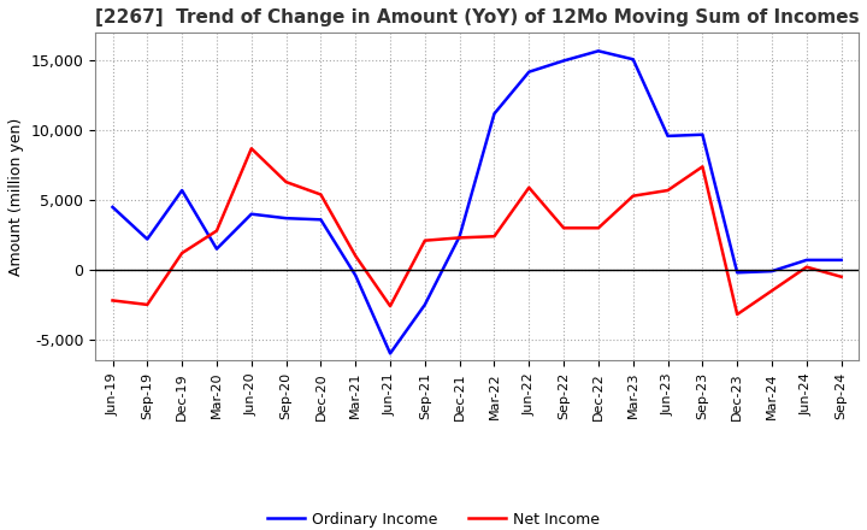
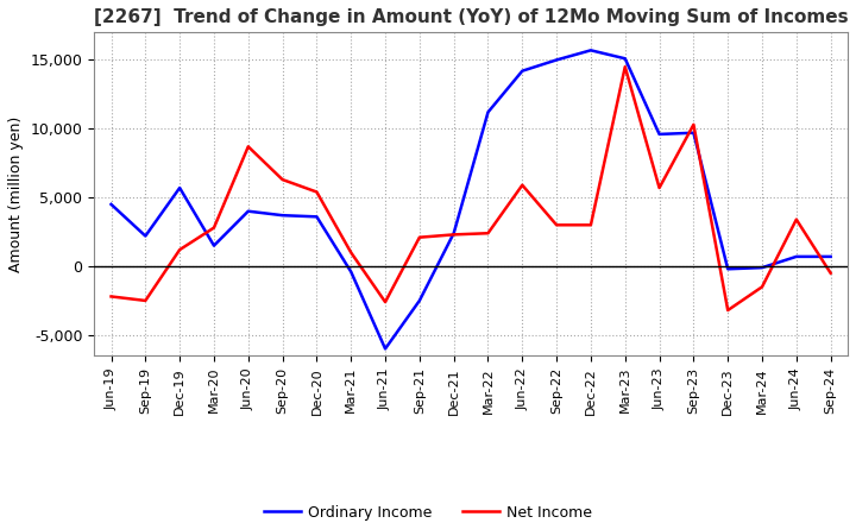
Net Income/Mar-23: 5,300 -> 14,500
Net Income/Sep-23: 7,400 -> 10,300
Net Income/Jun-24: 200 -> 3,400
